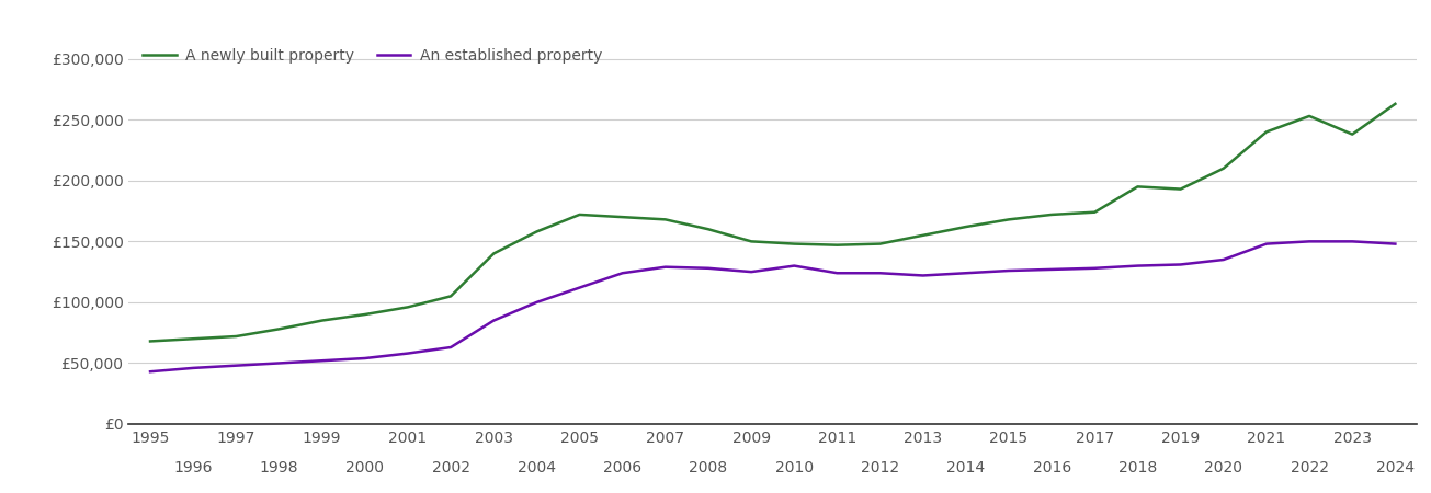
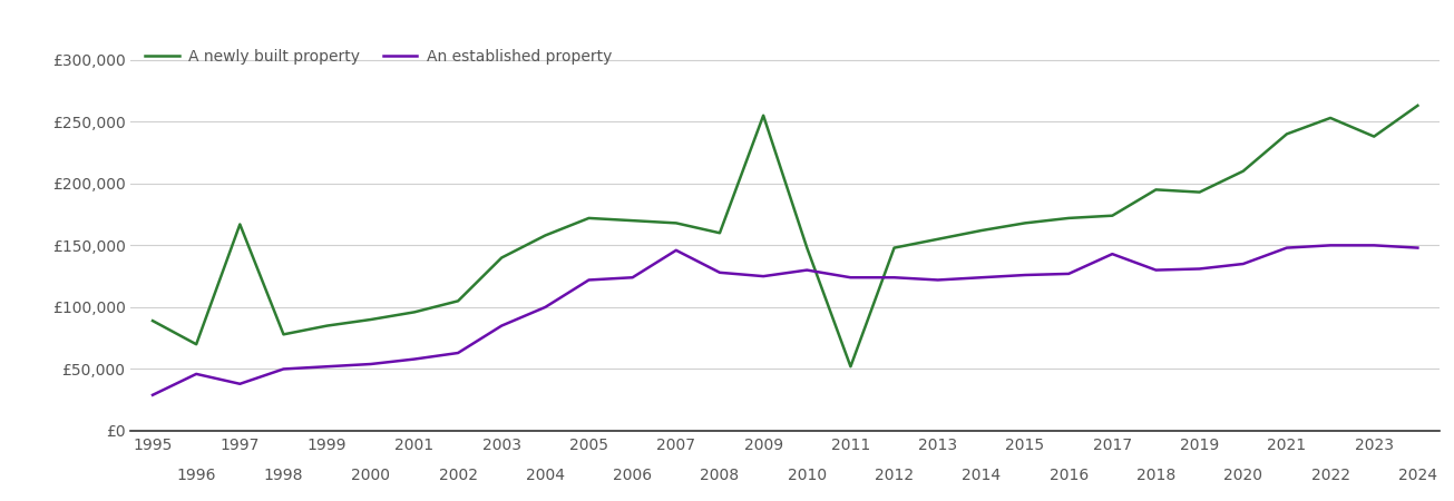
A newly built property/1995: £68,000 -> £89,000
An established property/1995: £43,000 -> £29,000
A newly built property/1997: £72,000 -> £167,000
An established property/1997: £48,000 -> £38,000
An established property/2005: £112,000 -> £122,000
An established property/2007: £129,000 -> £146,000
A newly built property/2009: £150,000 -> £255,000
A newly built property/2011: £147,000 -> £52,000
An established property/2017: £128,000 -> £143,000
